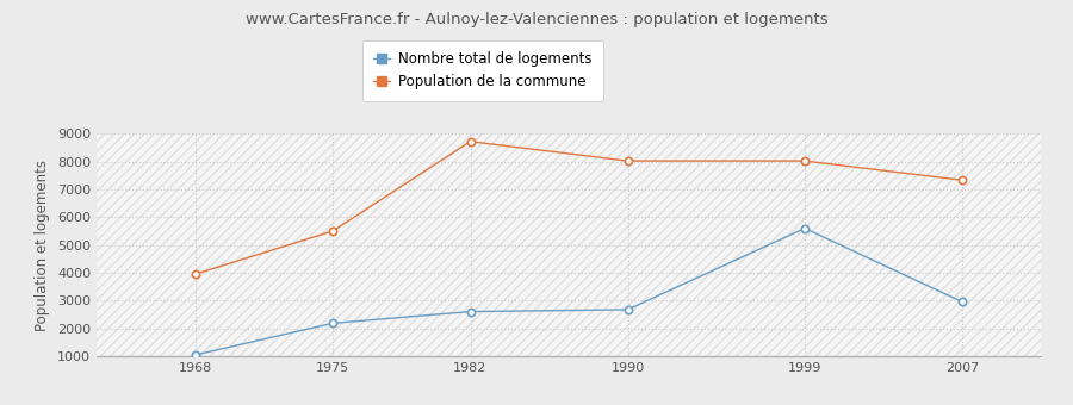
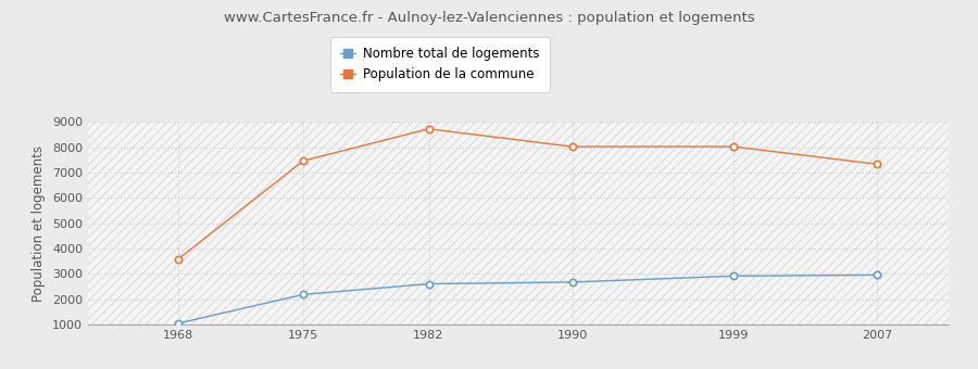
Population de la commune/1968: 3950 -> 3570
Population de la commune/1975: 5500 -> 7460
Nombre total de logements/1999: 5600 -> 2920
